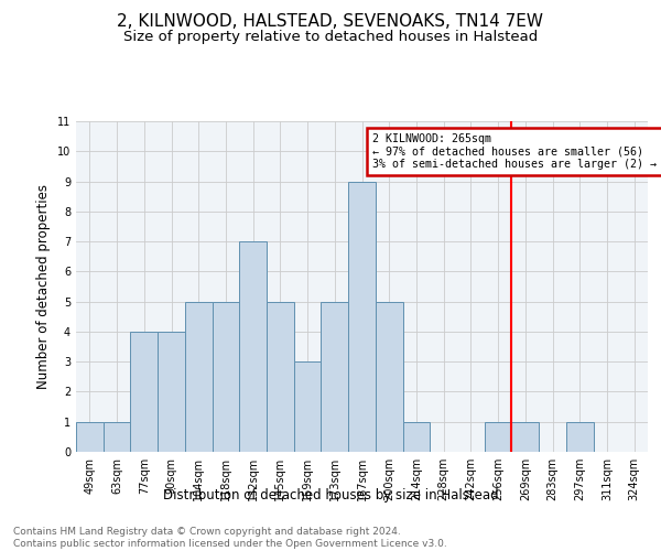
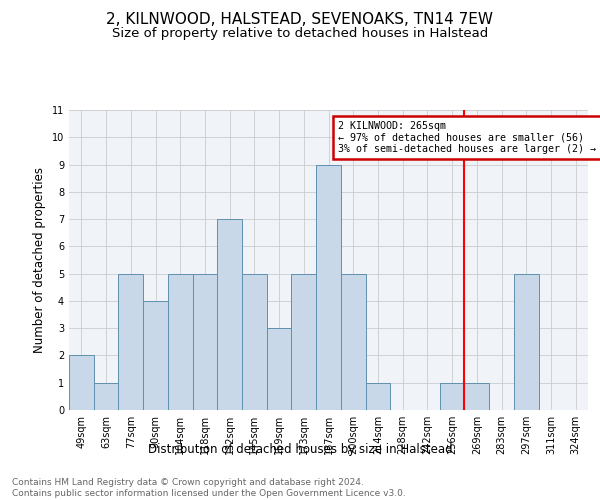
49sqm: 1 -> 2
77sqm: 4 -> 5
297sqm: 1 -> 5
